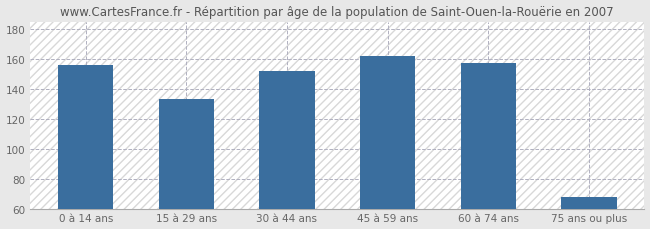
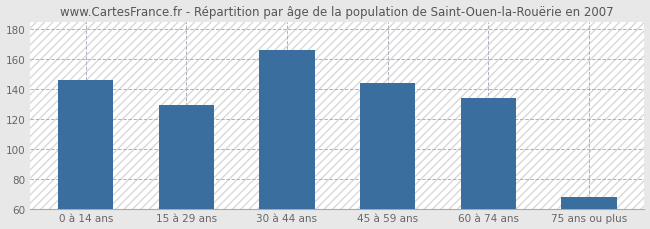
0 à 14 ans: 156 -> 146
15 à 29 ans: 133 -> 129
30 à 44 ans: 152 -> 166
45 à 59 ans: 162 -> 144
60 à 74 ans: 157 -> 134
